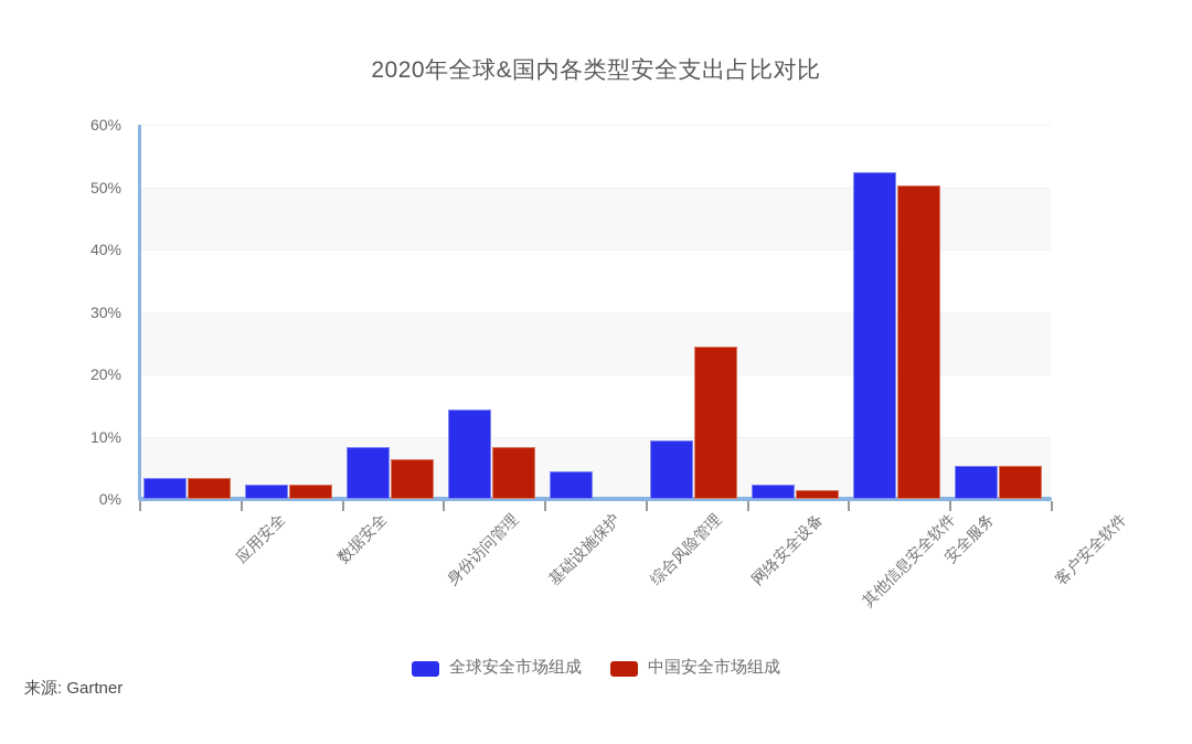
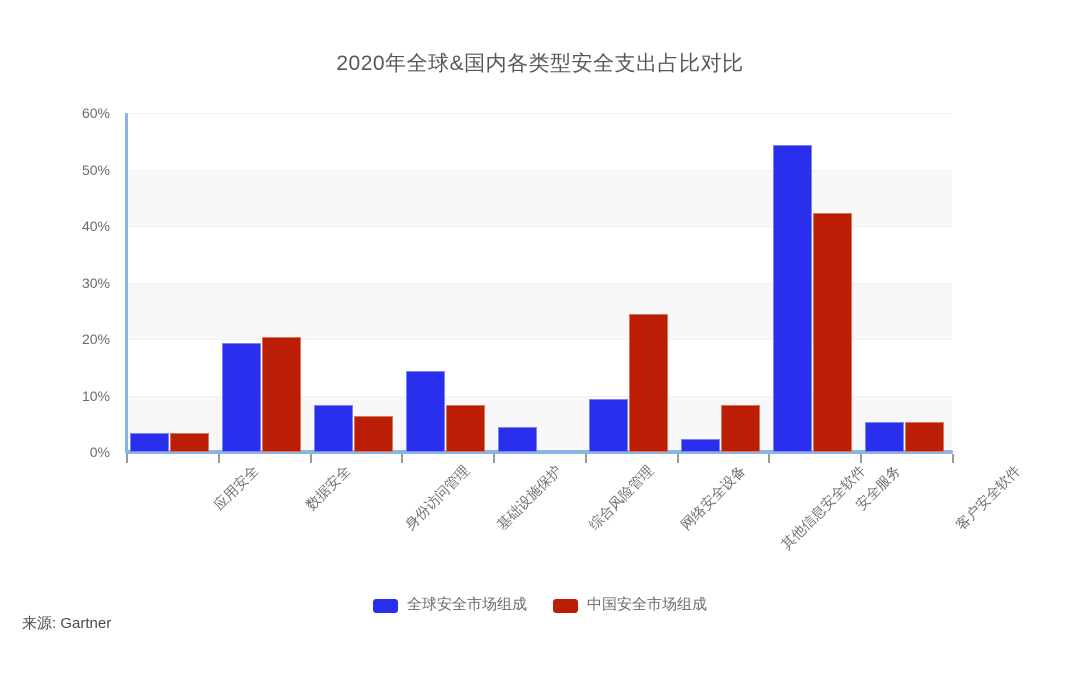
全球安全市场组成/数据安全: 2% -> 19%
中国安全市场组成/数据安全: 2% -> 20%
中国安全市场组成/其他信息安全软件: 1% -> 8%
全球安全市场组成/安全服务: 52% -> 54%
中国安全市场组成/安全服务: 50% -> 42%
